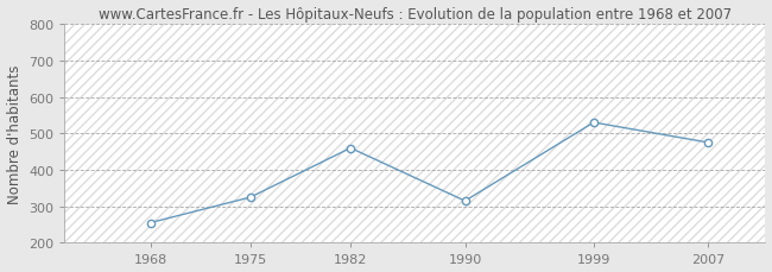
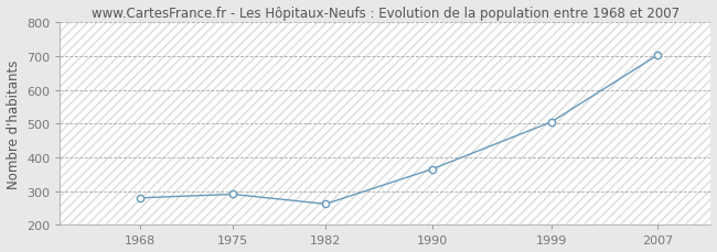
1968: 255 -> 280
1975: 325 -> 291
1982: 460 -> 262
1990: 315 -> 365
1999: 530 -> 505
2007: 475 -> 703
